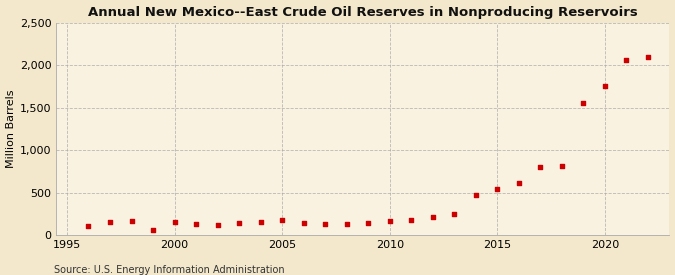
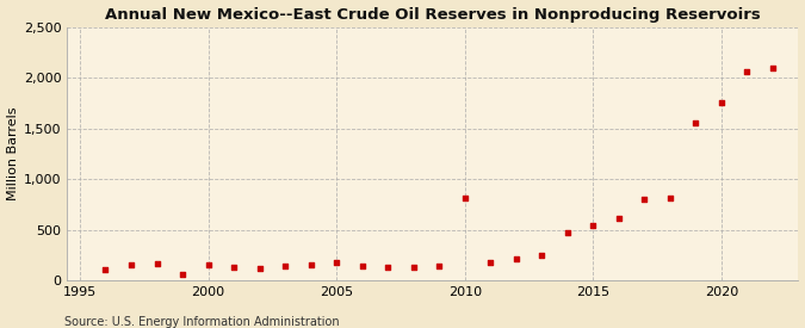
2010: 160 -> 820
